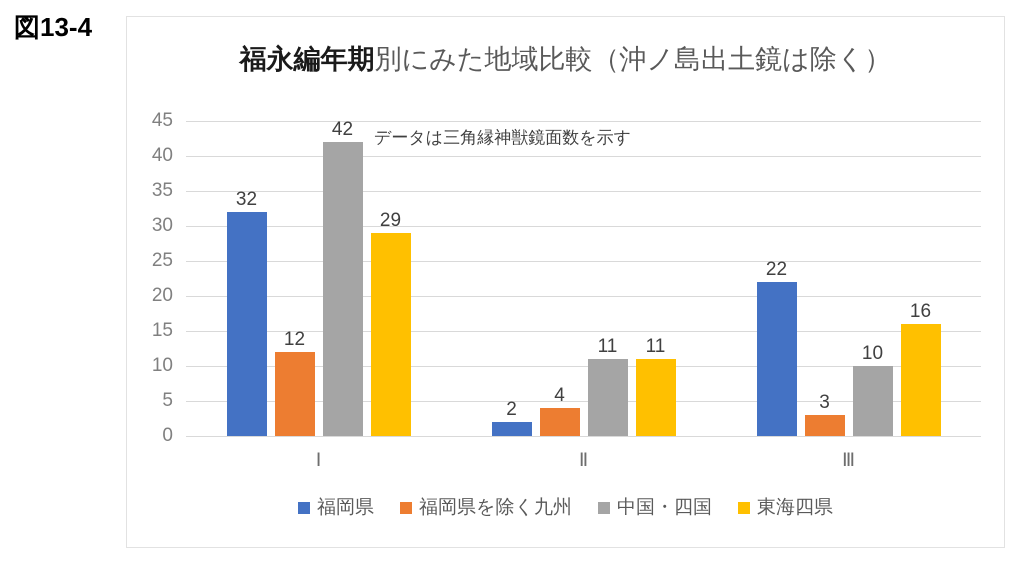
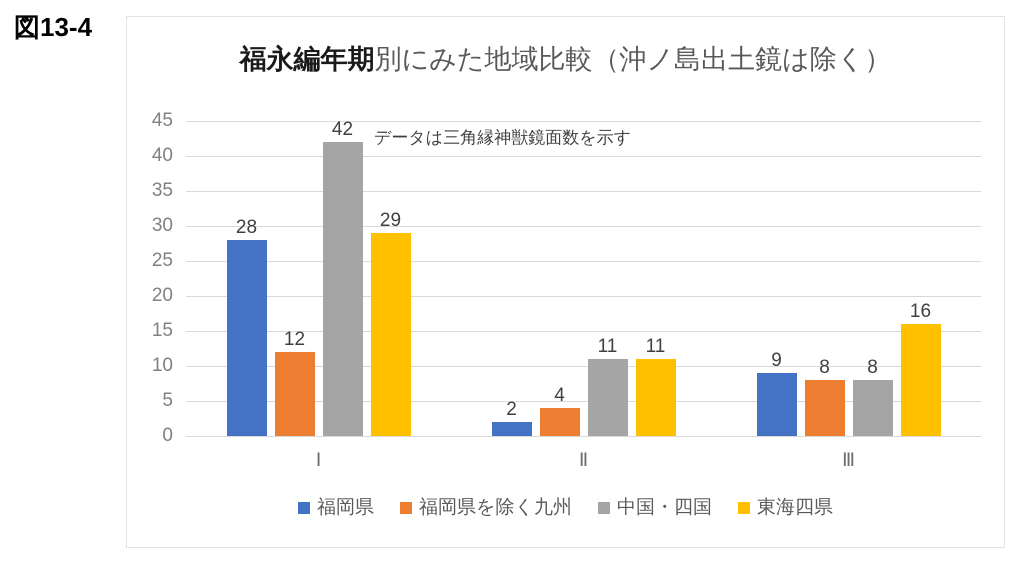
福岡県/Ⅰ: 32 -> 28
福岡県/Ⅲ: 22 -> 9
福岡県を除く九州/Ⅲ: 3 -> 8
中国・四国/Ⅲ: 10 -> 8
